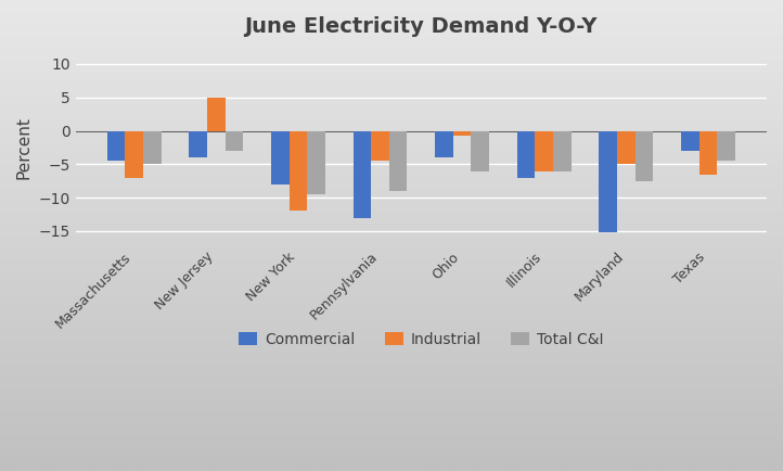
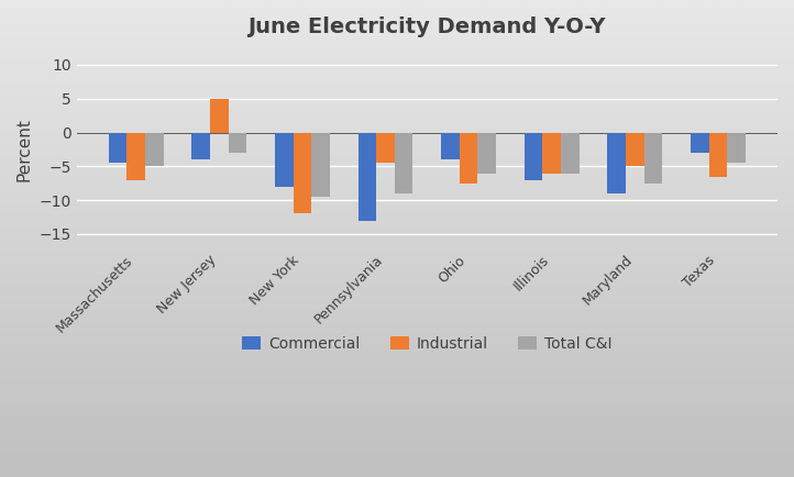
Industrial/Ohio: -0.8 -> -7.5
Commercial/Maryland: -15.2 -> -9.0
